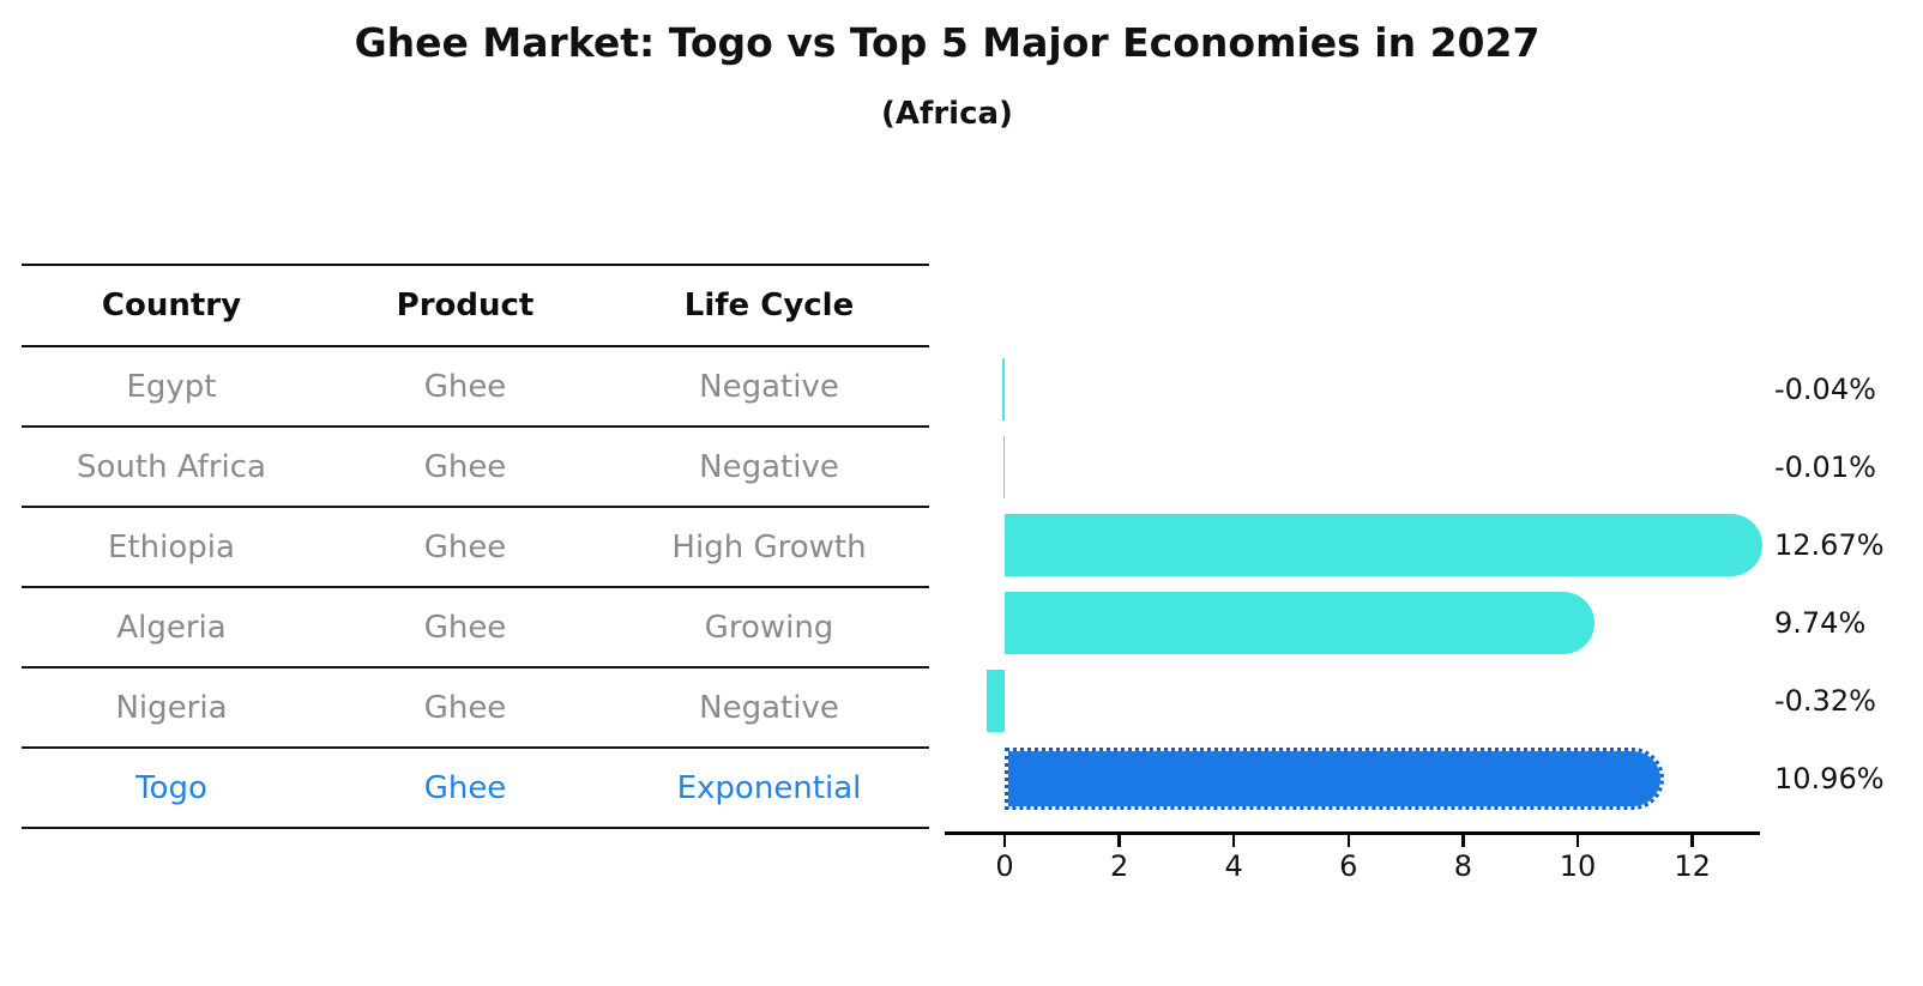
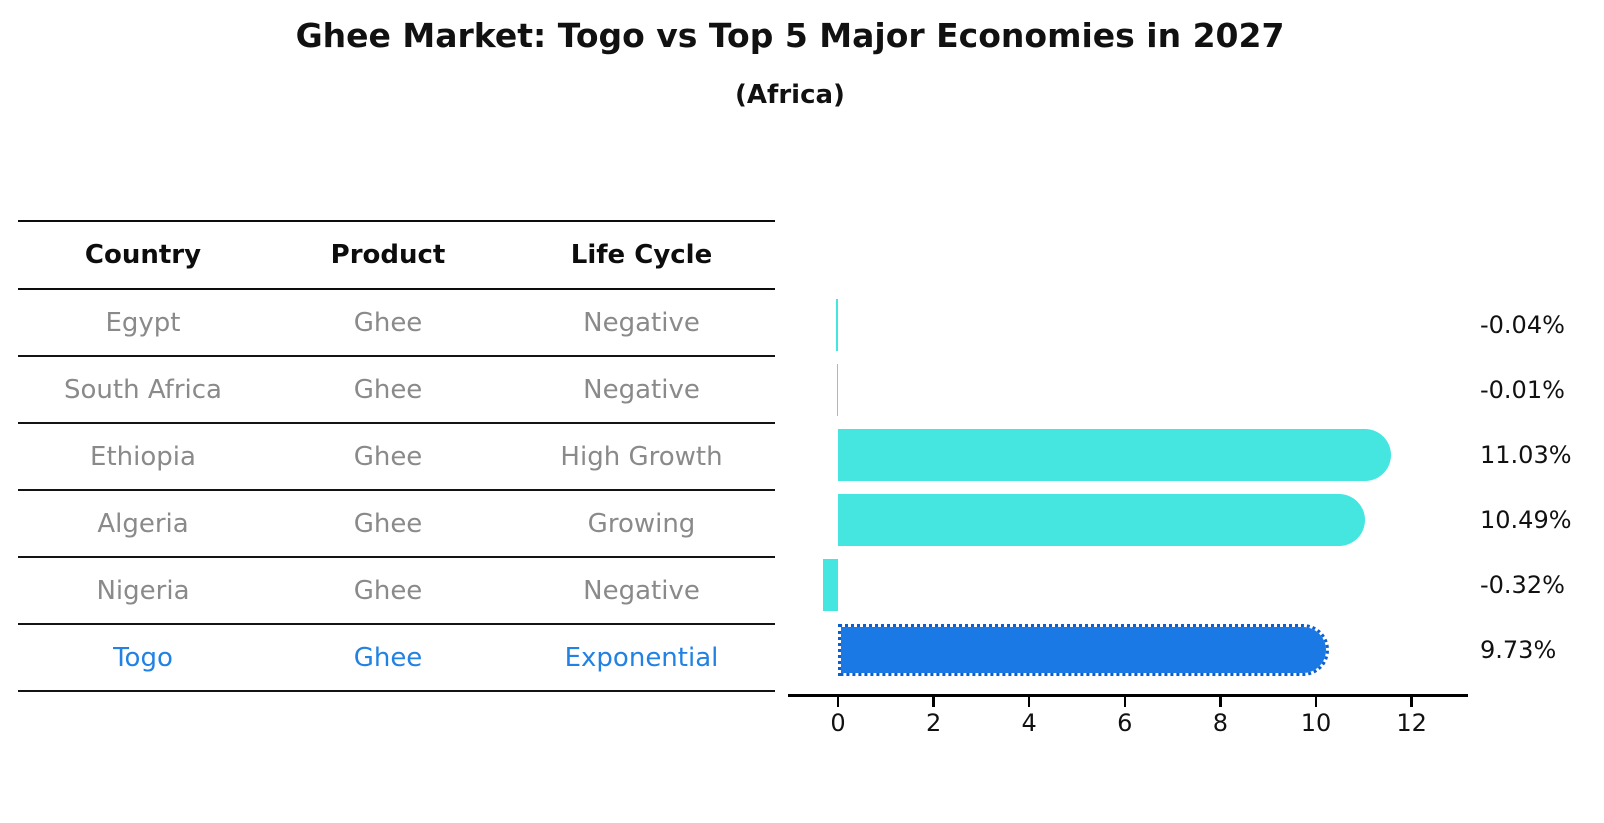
Ethiopia: 12.67% -> 11.03%
Algeria: 9.74% -> 10.49%
Togo: 10.96% -> 9.73%
